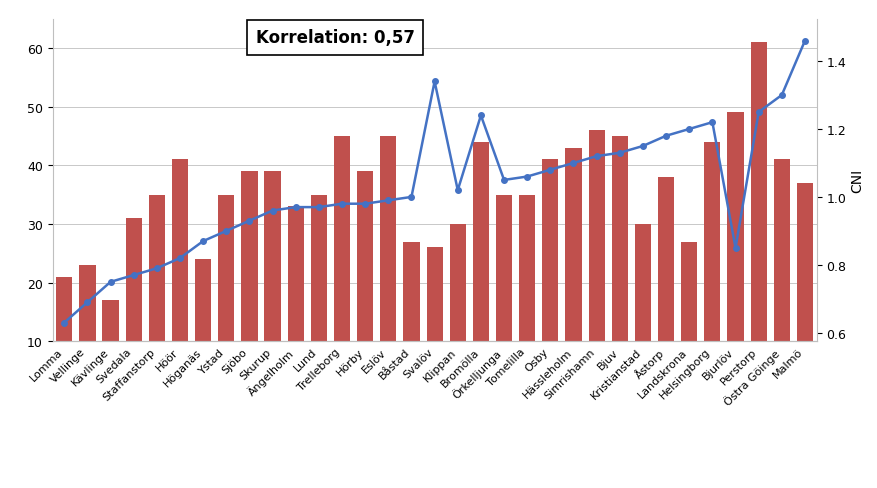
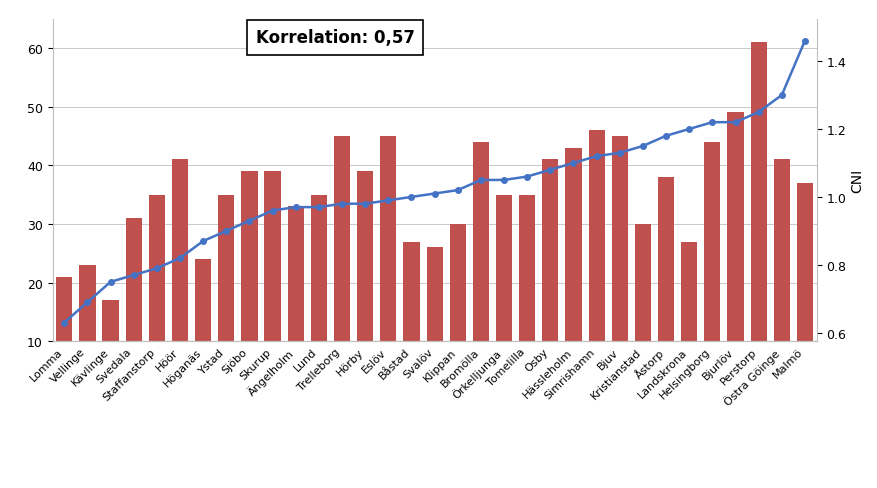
CNI/Svalöv: 1.34 -> 1.01
CNI/Bromölla: 1.24 -> 1.05
CNI/Bjurlöv: 0.85 -> 1.22
